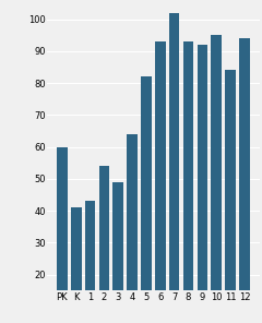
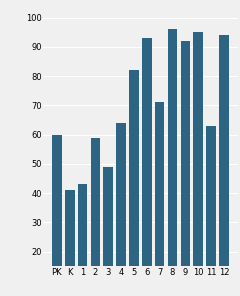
2: 54 -> 59
7: 102 -> 71
8: 93 -> 96
11: 84 -> 63
